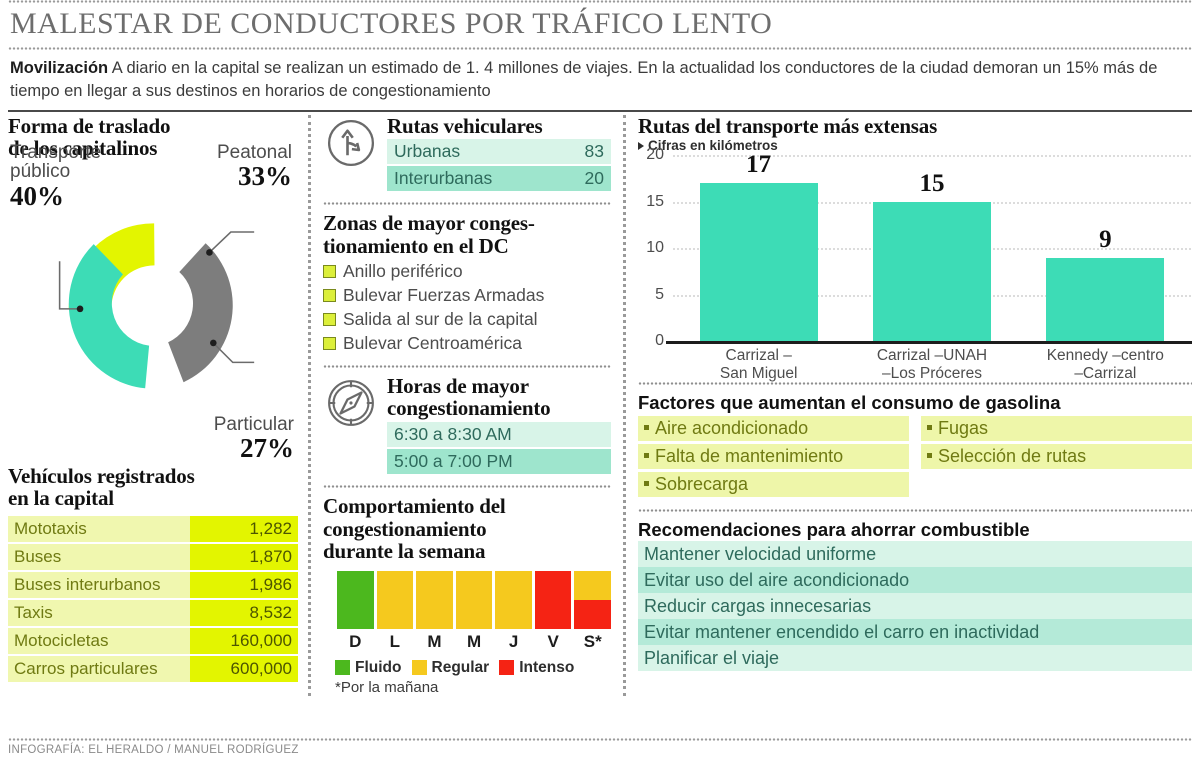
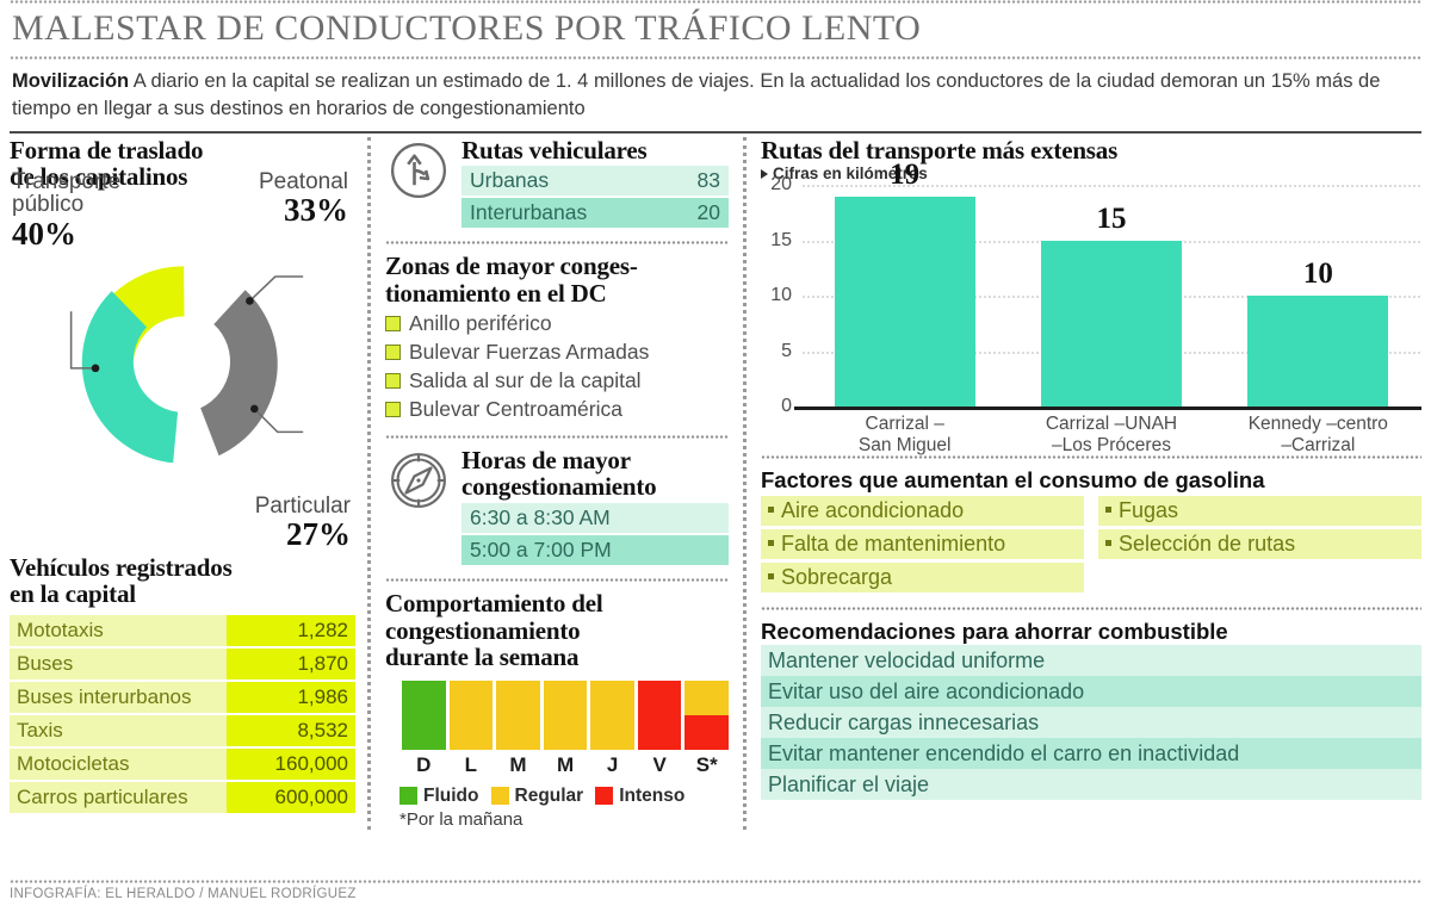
Carrizal – San Miguel: 17 -> 19
Kennedy –centro –Carrizal: 9 -> 10
